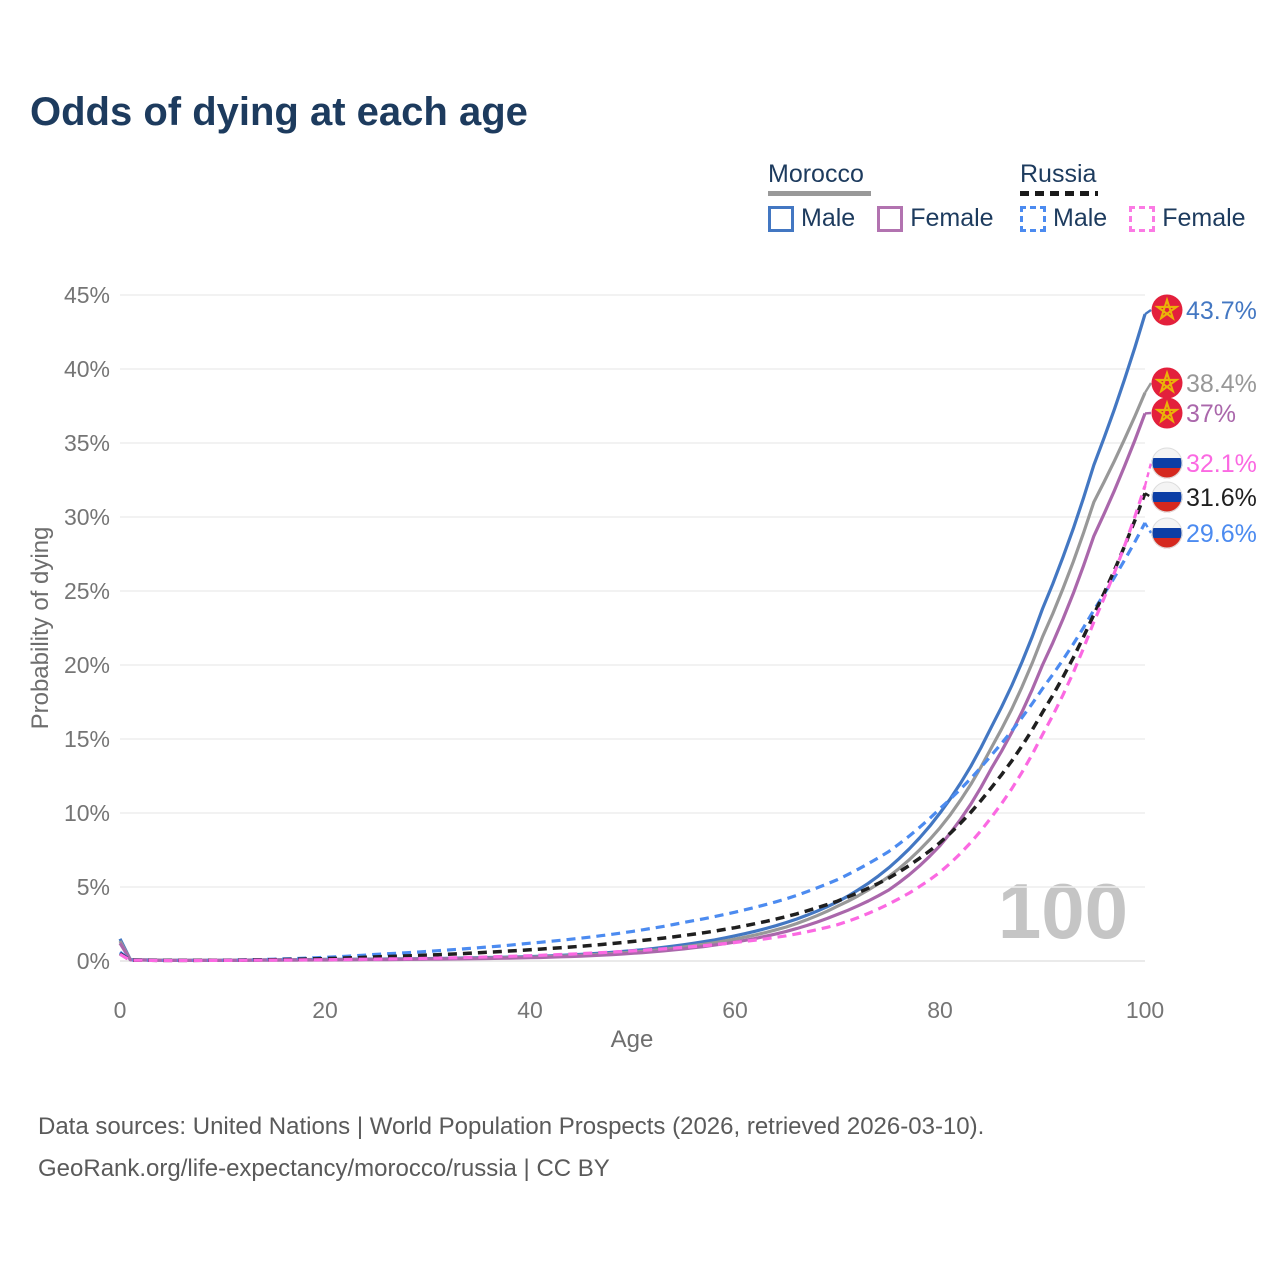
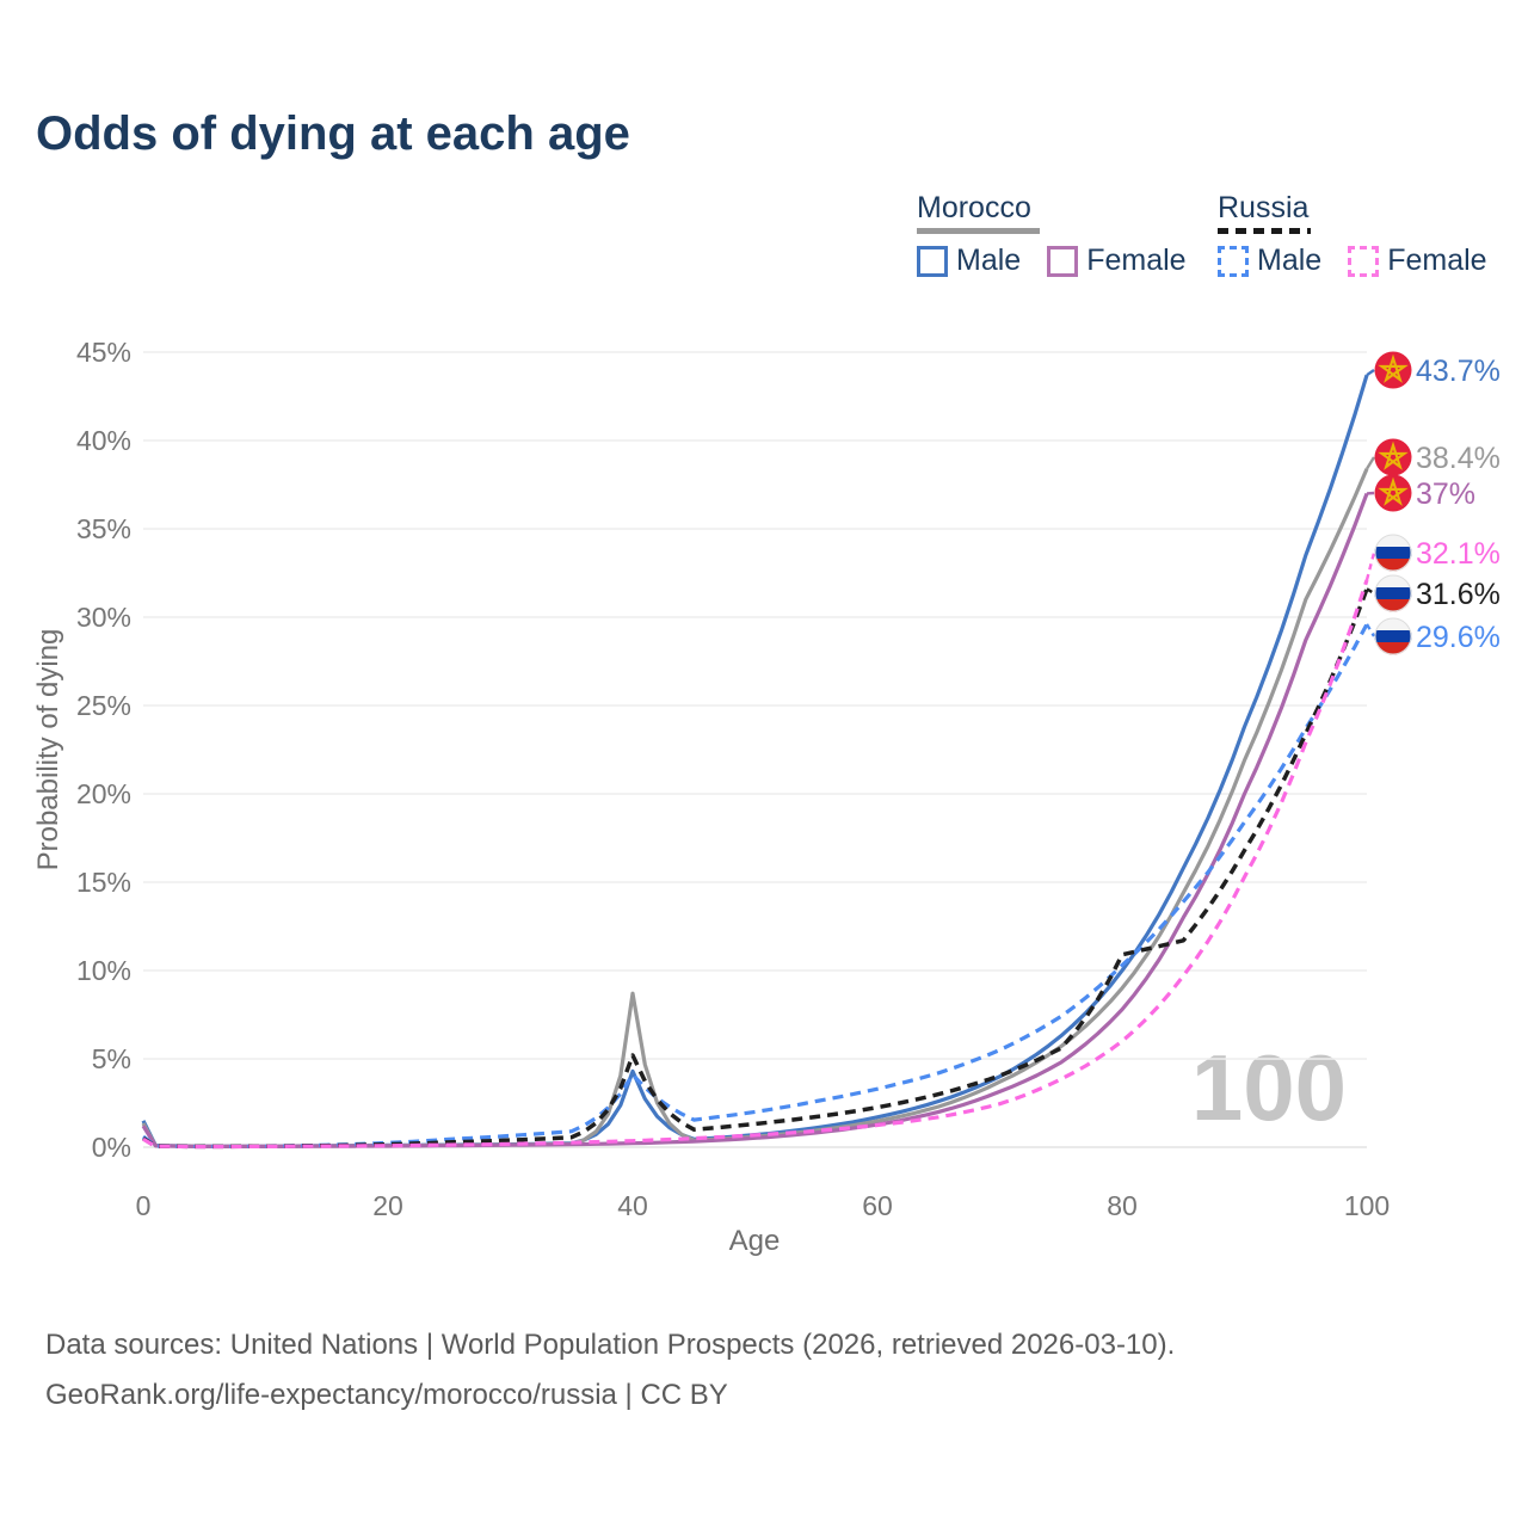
Morocco Male/40: 0.3% -> 4.3%
Morocco/40: 0.3% -> 8.7%
Russia Male/40: 1.2% -> 4.1%
Russia/40: 0.8% -> 5.2%
Russia/80: 8.0% -> 10.9%
